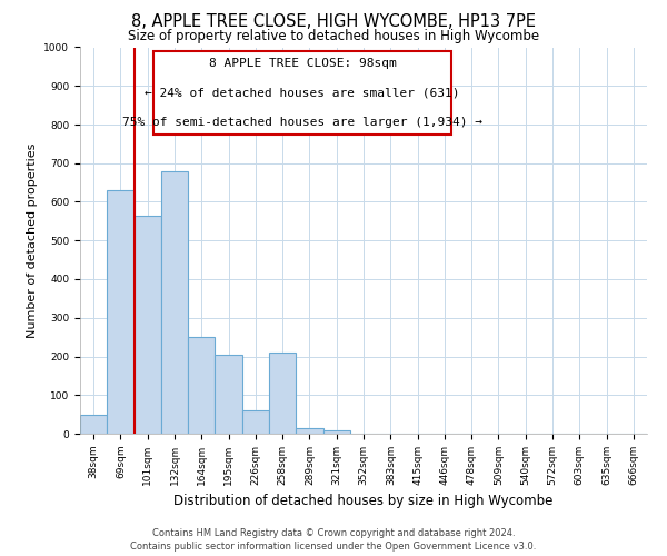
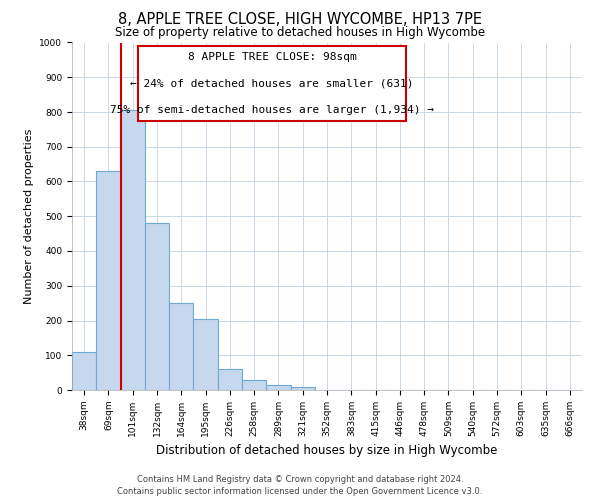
38sqm: 50 -> 110
101sqm: 565 -> 805
132sqm: 680 -> 480
258sqm: 210 -> 30
